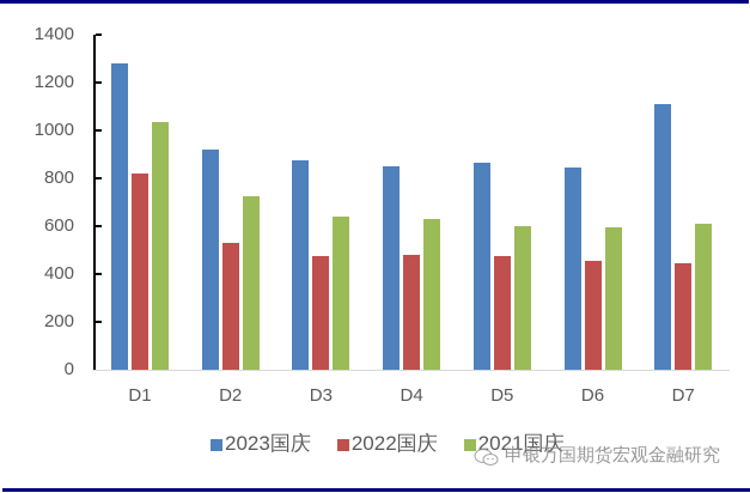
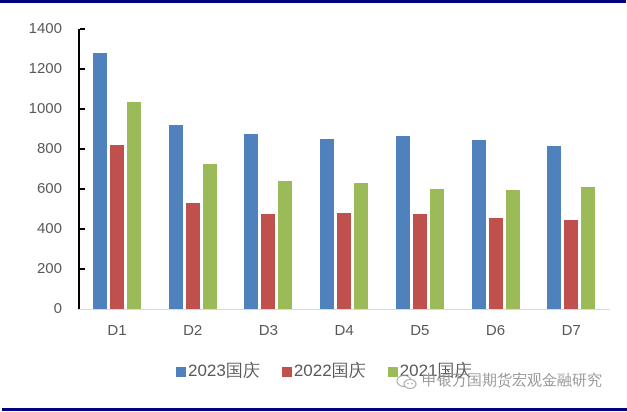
2023国庆/D7: 1110 -> 820
